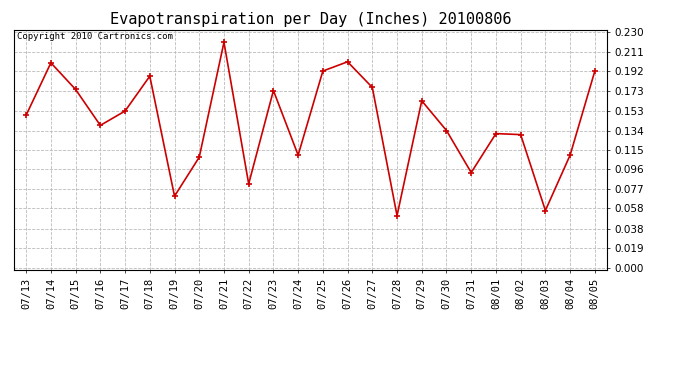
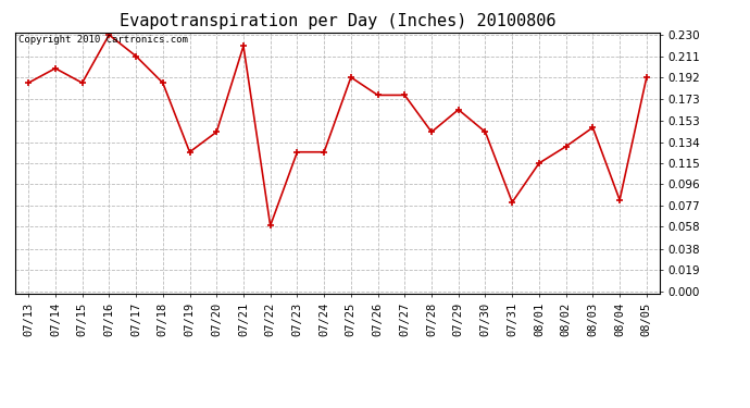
07/13: 0.149 -> 0.187
07/15: 0.174 -> 0.187
07/16: 0.139 -> 0.230
07/17: 0.153 -> 0.211
07/19: 0.070 -> 0.125
07/20: 0.108 -> 0.143
07/22: 0.082 -> 0.059
07/23: 0.173 -> 0.125
07/24: 0.110 -> 0.125
07/26: 0.201 -> 0.176
07/28: 0.051 -> 0.143
07/30: 0.134 -> 0.143
07/31: 0.093 -> 0.080
08/01: 0.131 -> 0.115
08/03: 0.056 -> 0.147
08/04: 0.110 -> 0.082
